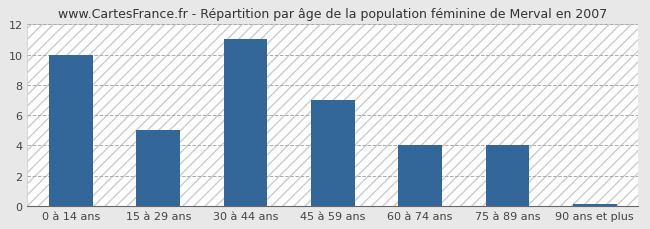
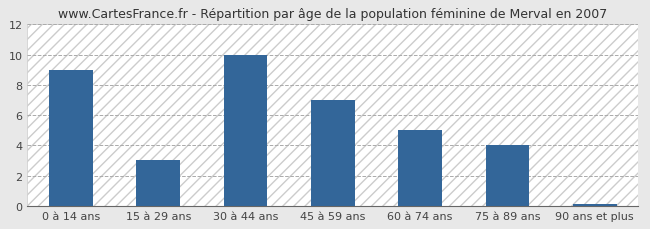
0 à 14 ans: 10.0 -> 9.0
15 à 29 ans: 5.0 -> 3.0
30 à 44 ans: 11.0 -> 10.0
60 à 74 ans: 4.0 -> 5.0
